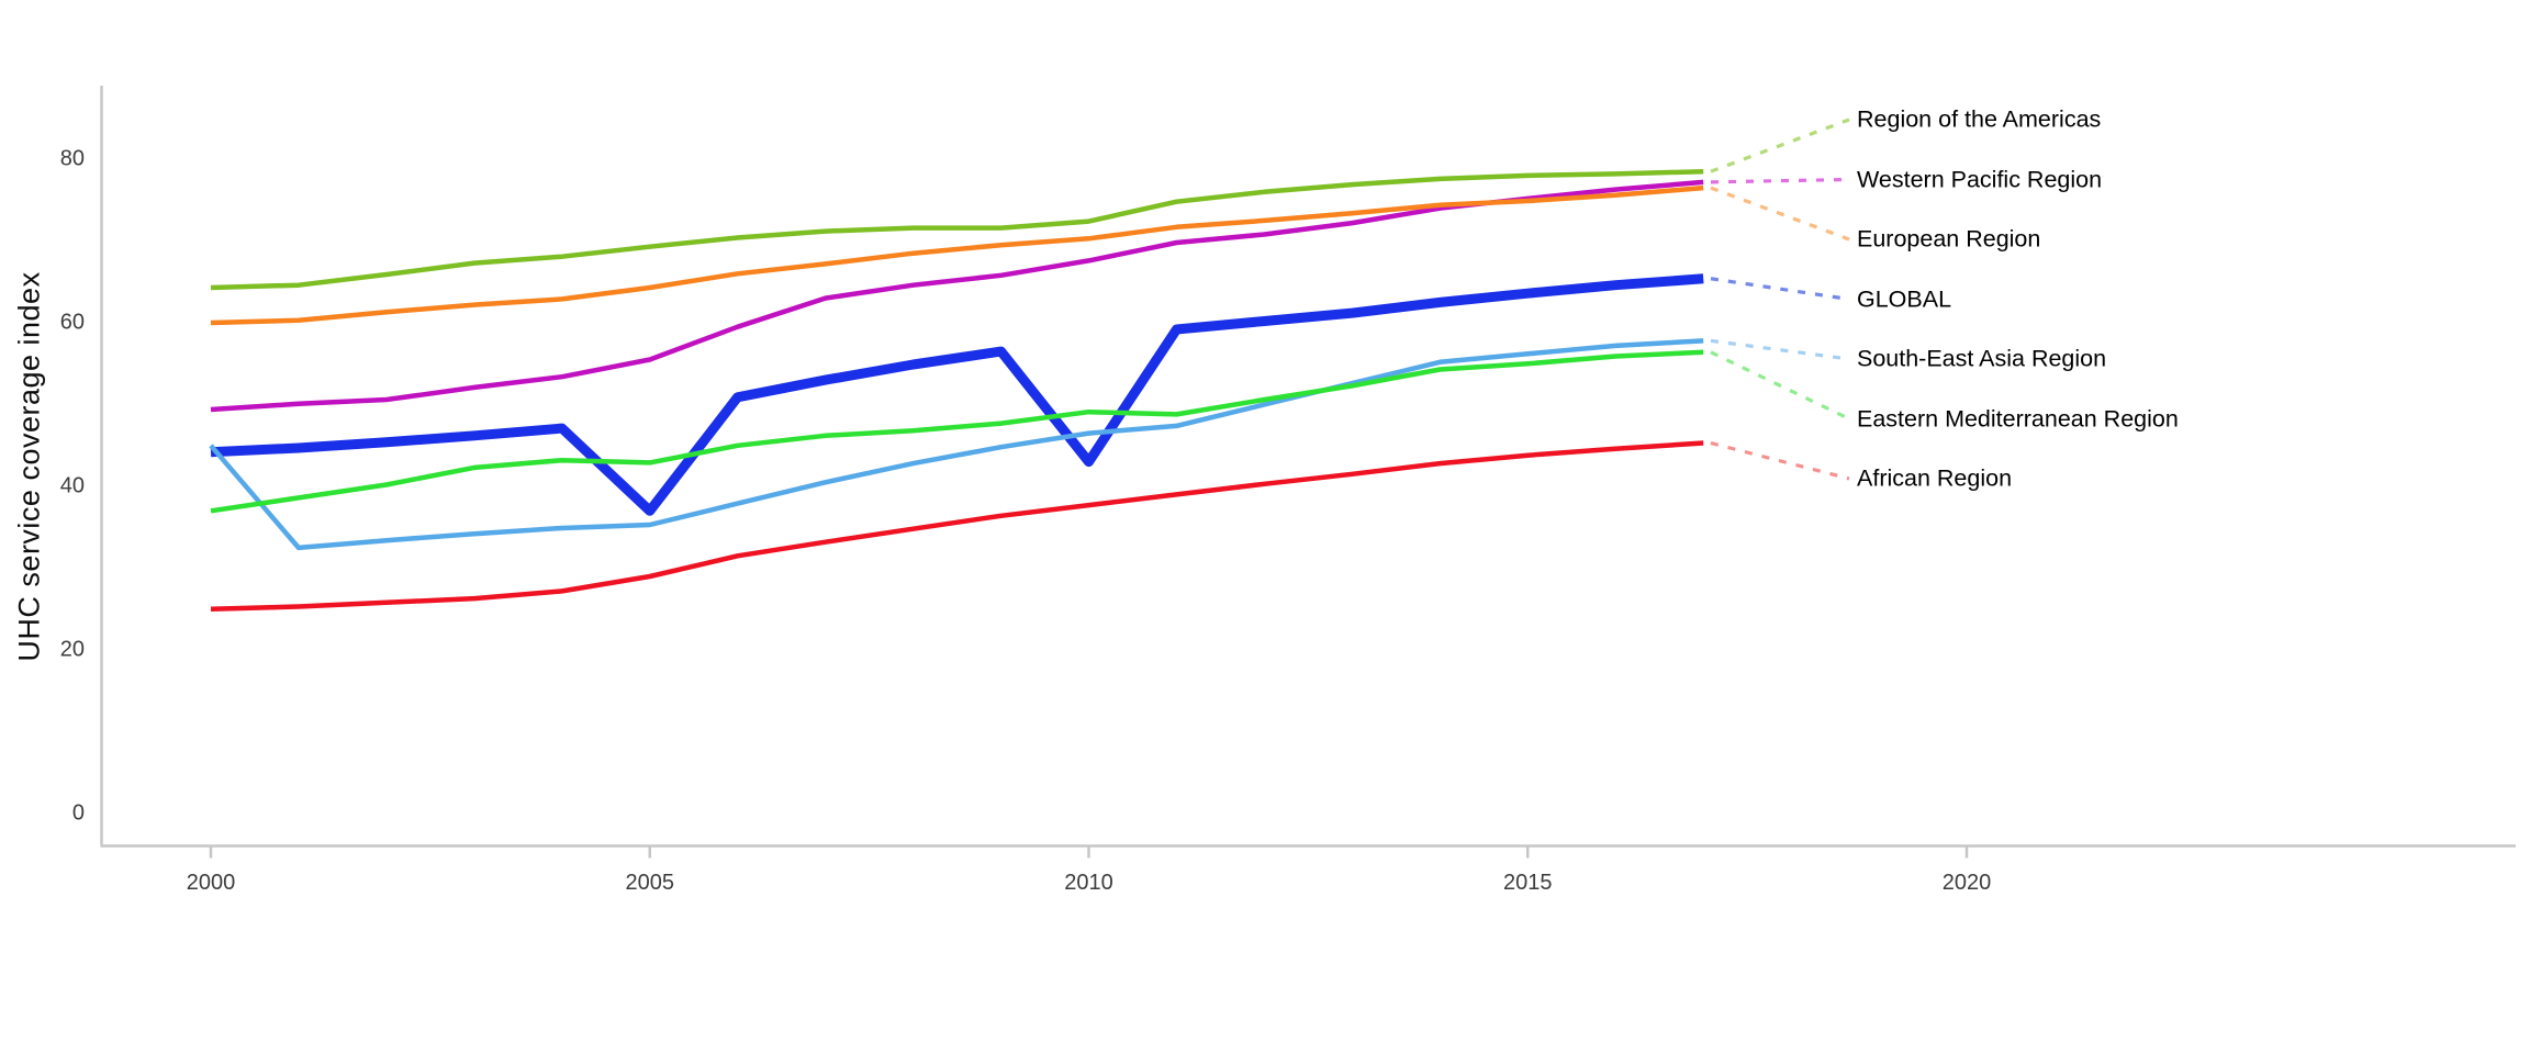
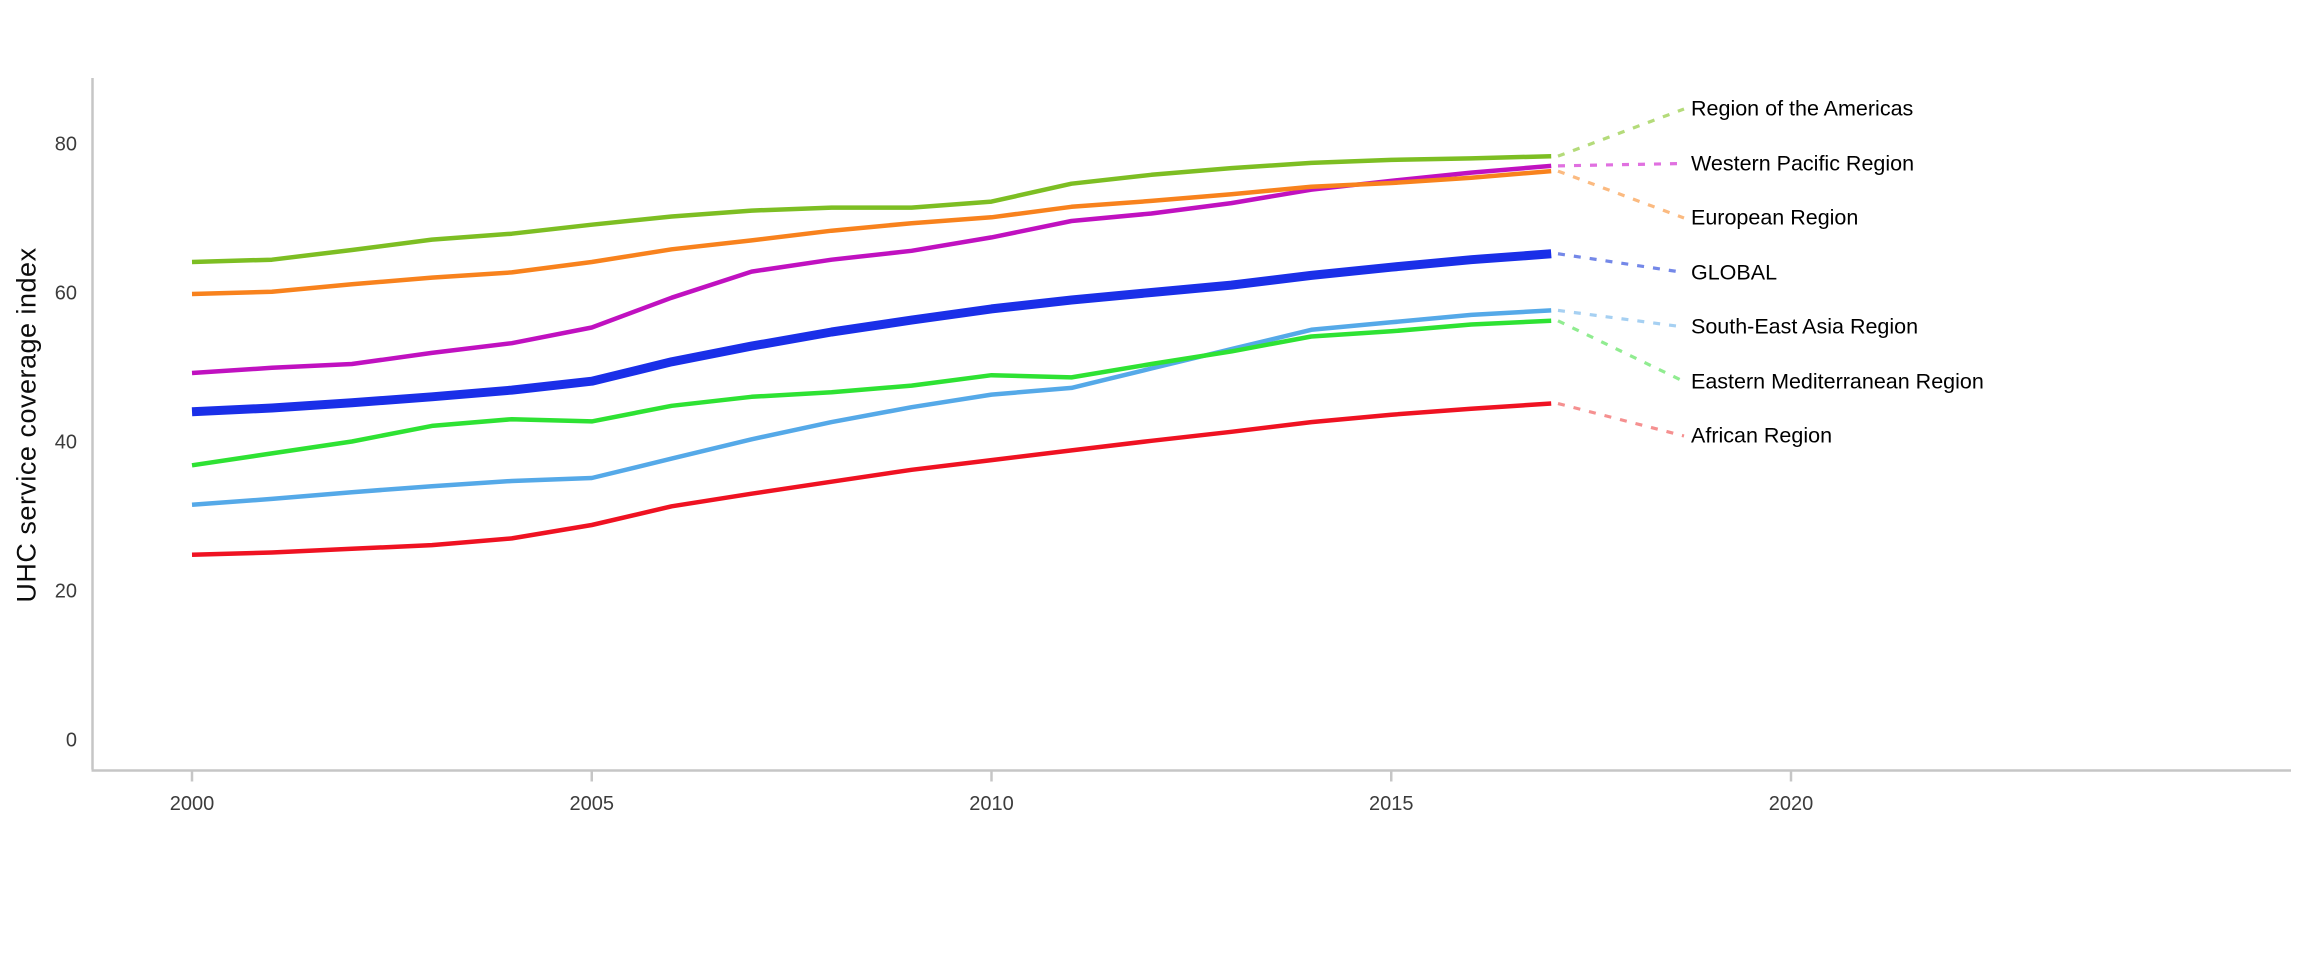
South-East Asia Region/2000: 45 -> 32
GLOBAL/2005: 37 -> 48
GLOBAL/2010: 43 -> 58
